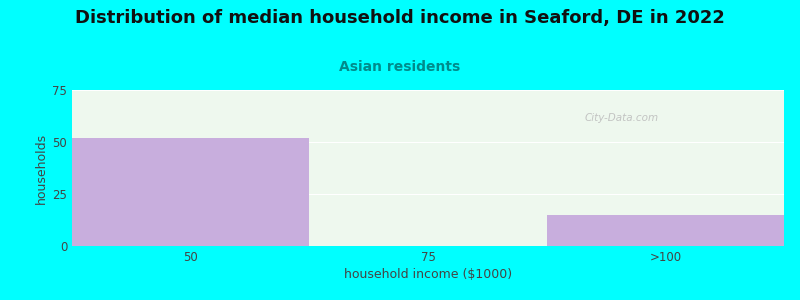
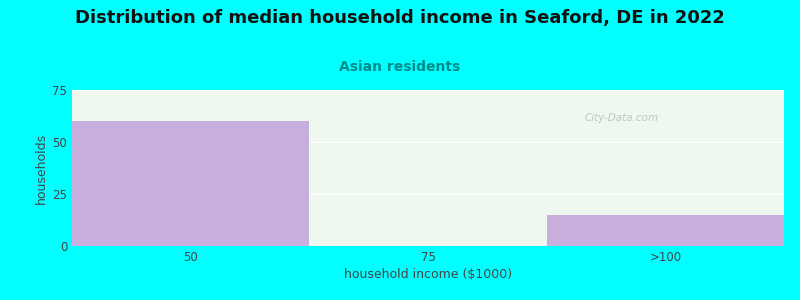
50: 52 -> 60
